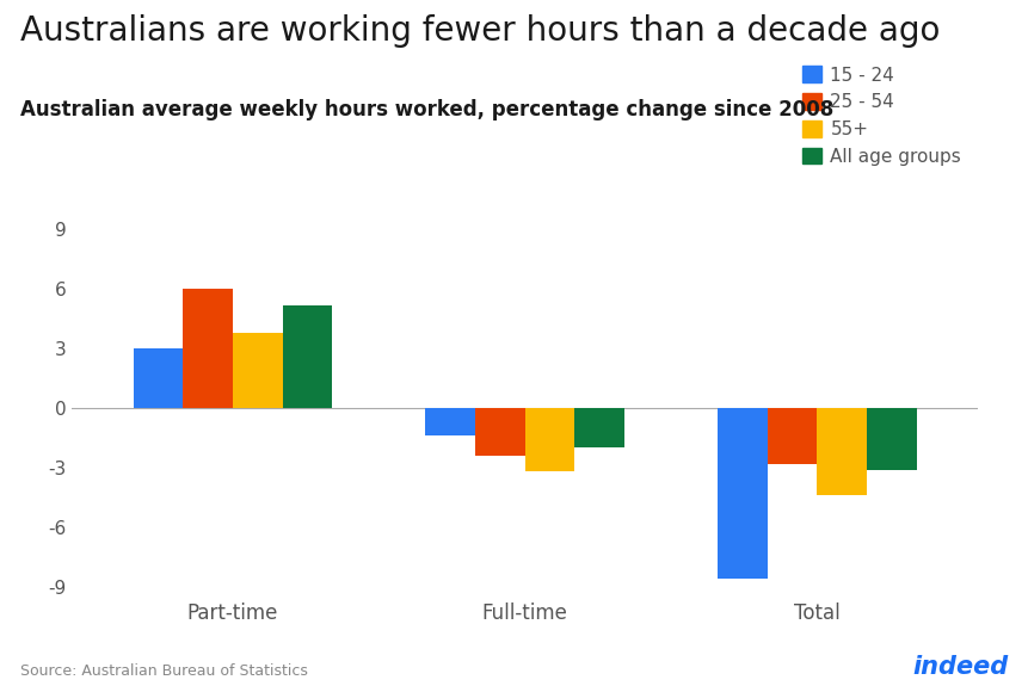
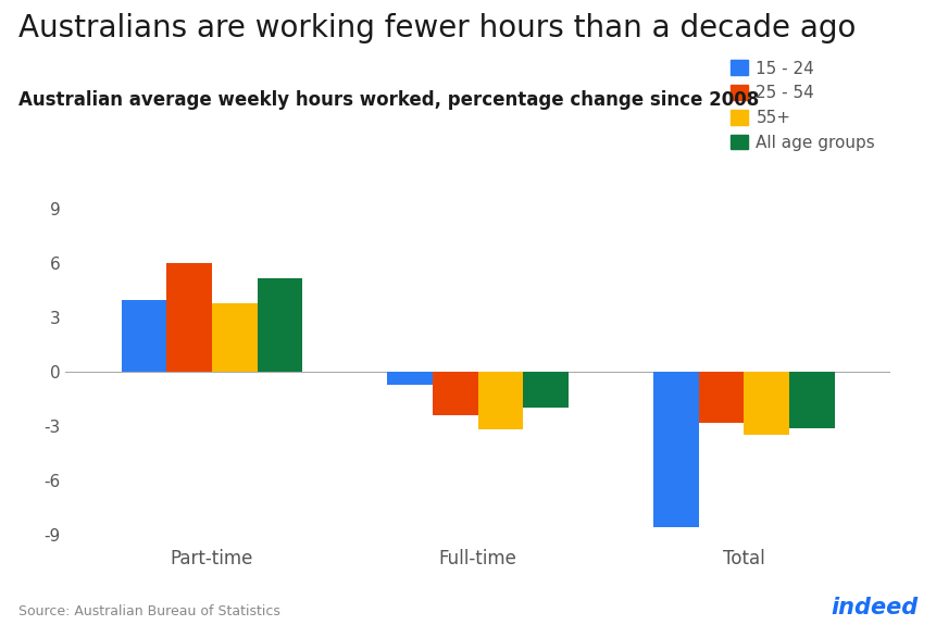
15 - 24/Part-time: 3.0 -> 4.0
15 - 24/Full-time: -1.4 -> -0.7
55+/Total: -4.4 -> -3.5
